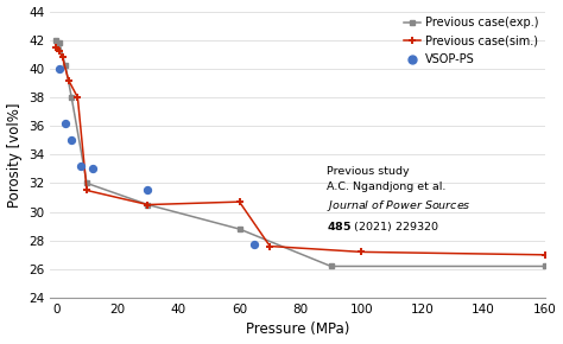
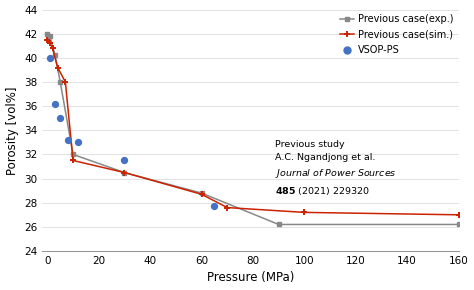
Previous case(sim.)/60: 30.7 -> 28.7
